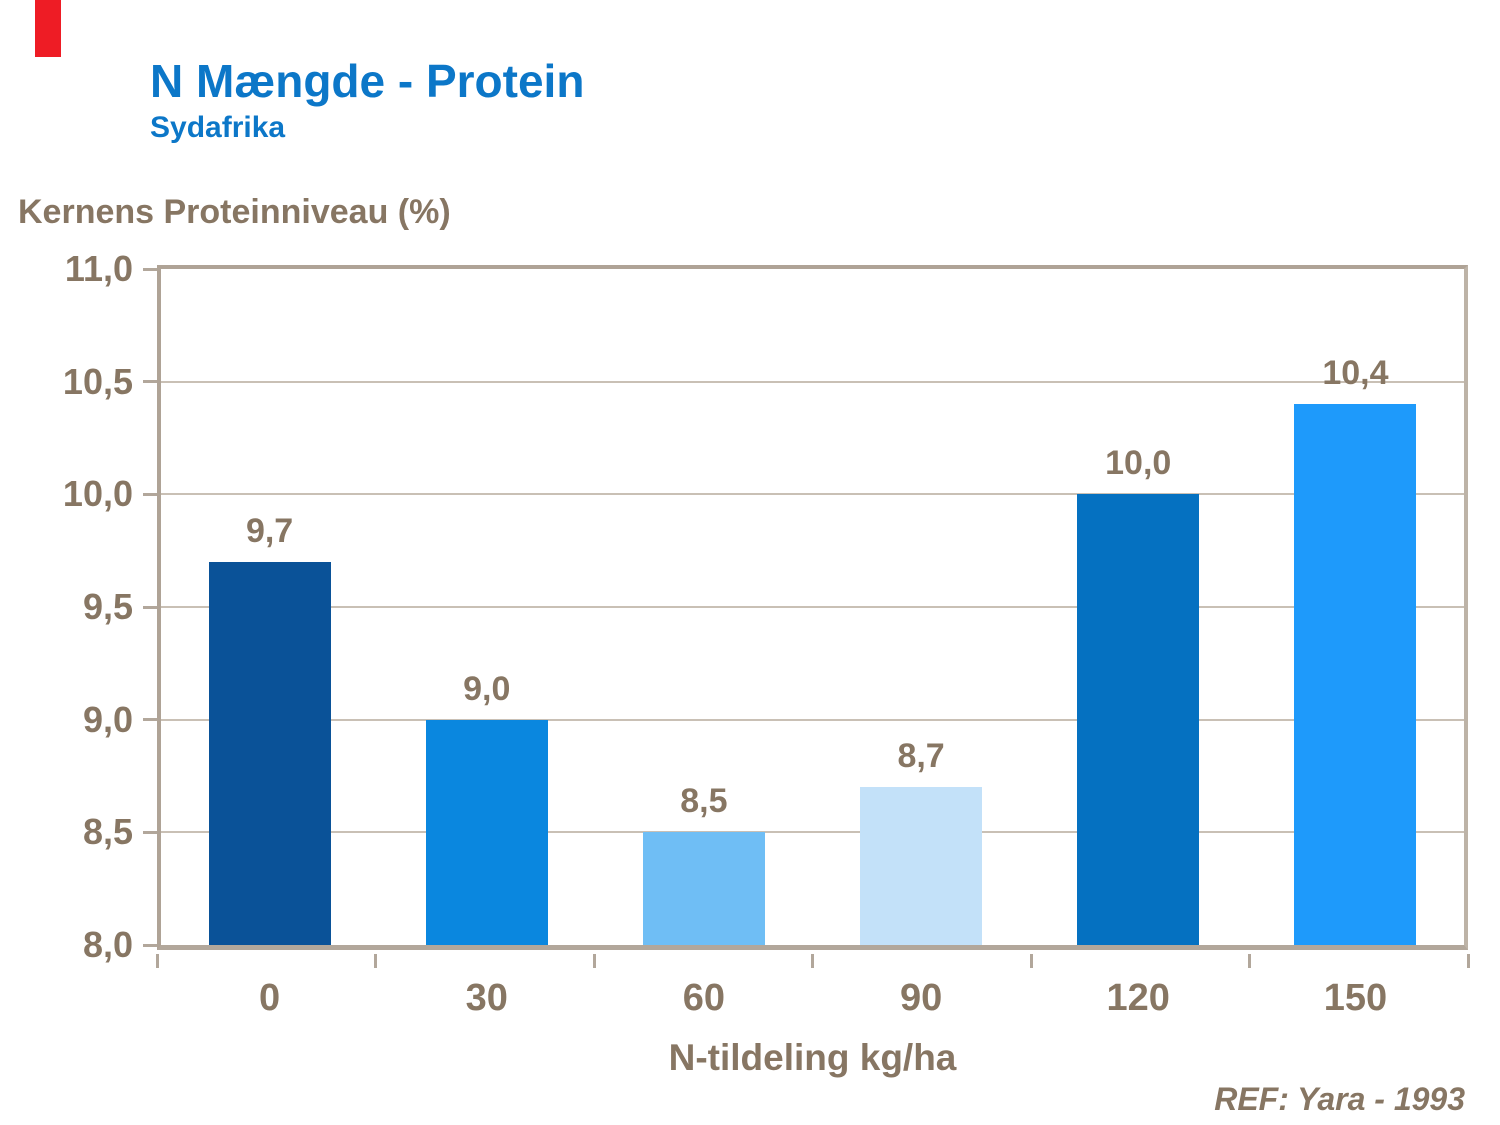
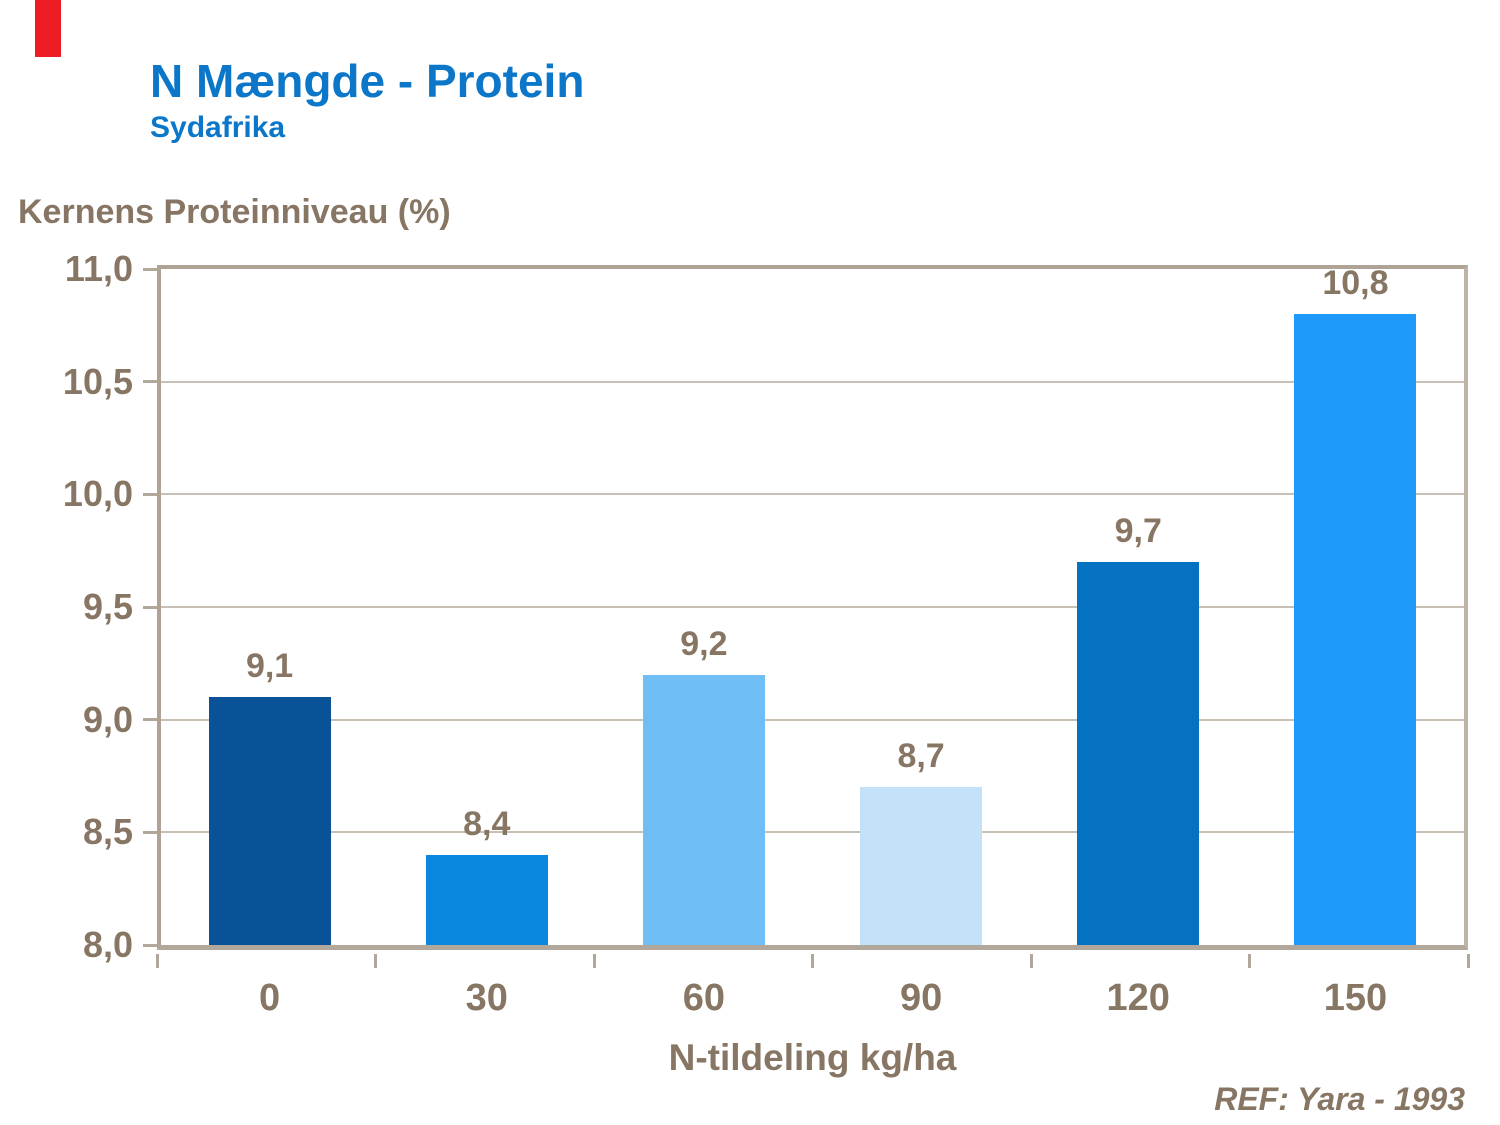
0: 9,7 -> 9,1
30: 9,0 -> 8,4
60: 8,5 -> 9,2
120: 10,0 -> 9,7
150: 10,4 -> 10,8
